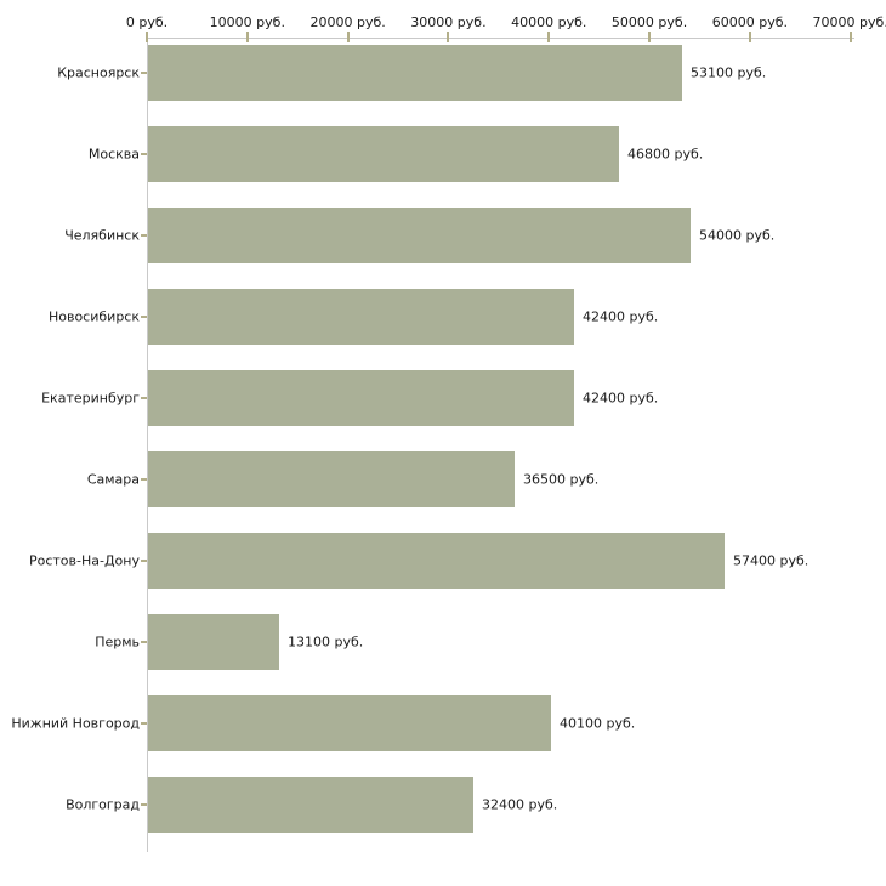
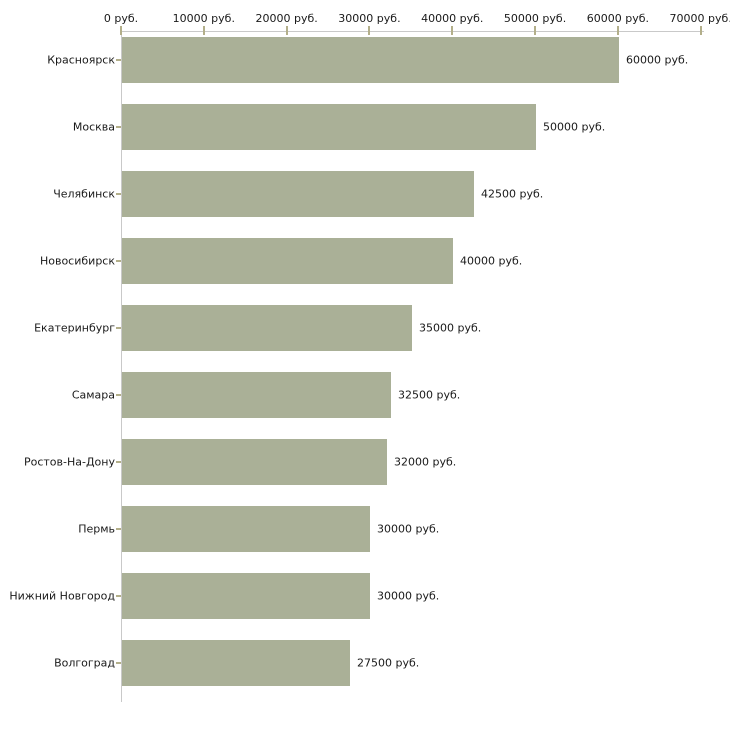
Красноярск: 53100 -> 60000
Москва: 46800 -> 50000
Челябинск: 54000 -> 42500
Новосибирск: 42400 -> 40000
Екатеринбург: 42400 -> 35000
Самара: 36500 -> 32500
Ростов-На-Дону: 57400 -> 32000
Пермь: 13100 -> 30000
Нижний Новгород: 40100 -> 30000
Волгоград: 32400 -> 27500
